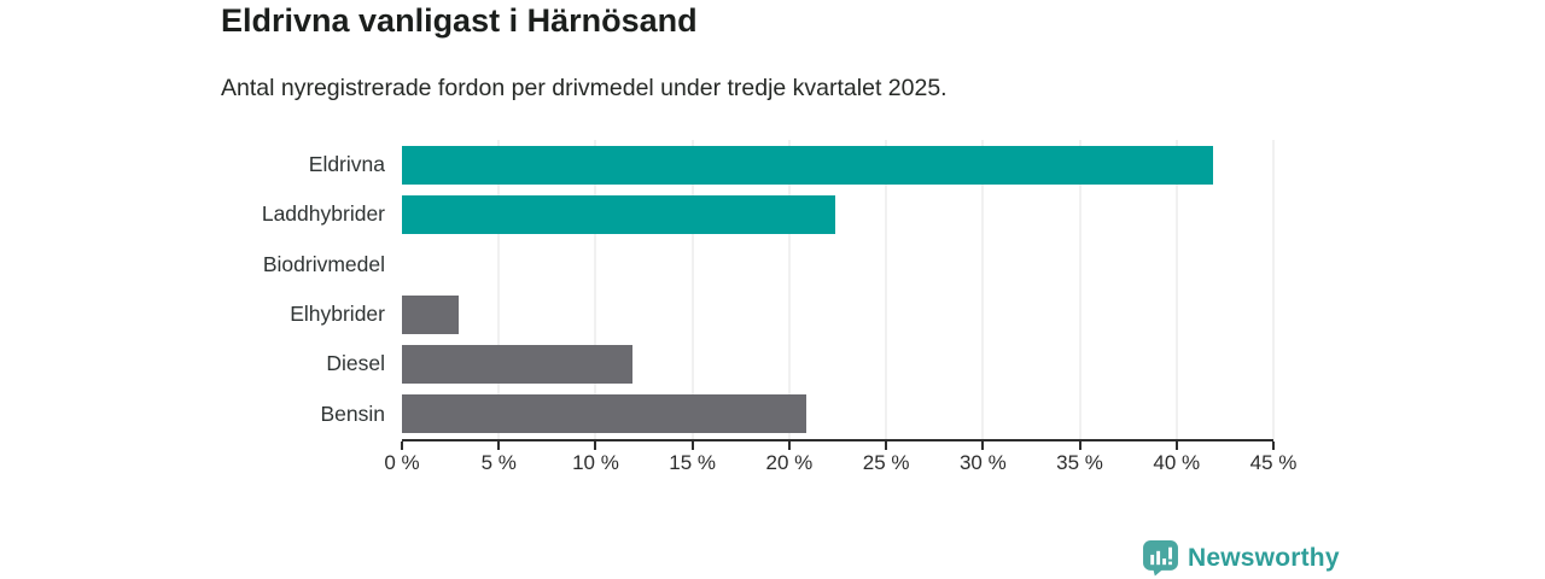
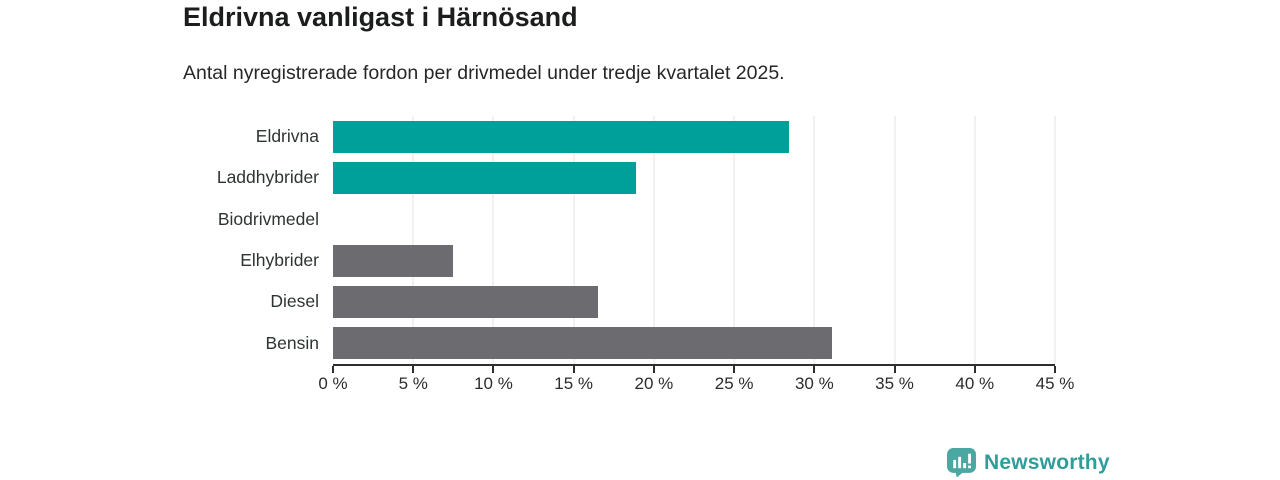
Eldrivna: 41.9% -> 28.4%
Laddhybrider: 22.4% -> 18.9%
Elhybrider: 2.9% -> 7.5%
Diesel: 11.9% -> 16.5%
Bensin: 20.9% -> 31.1%
